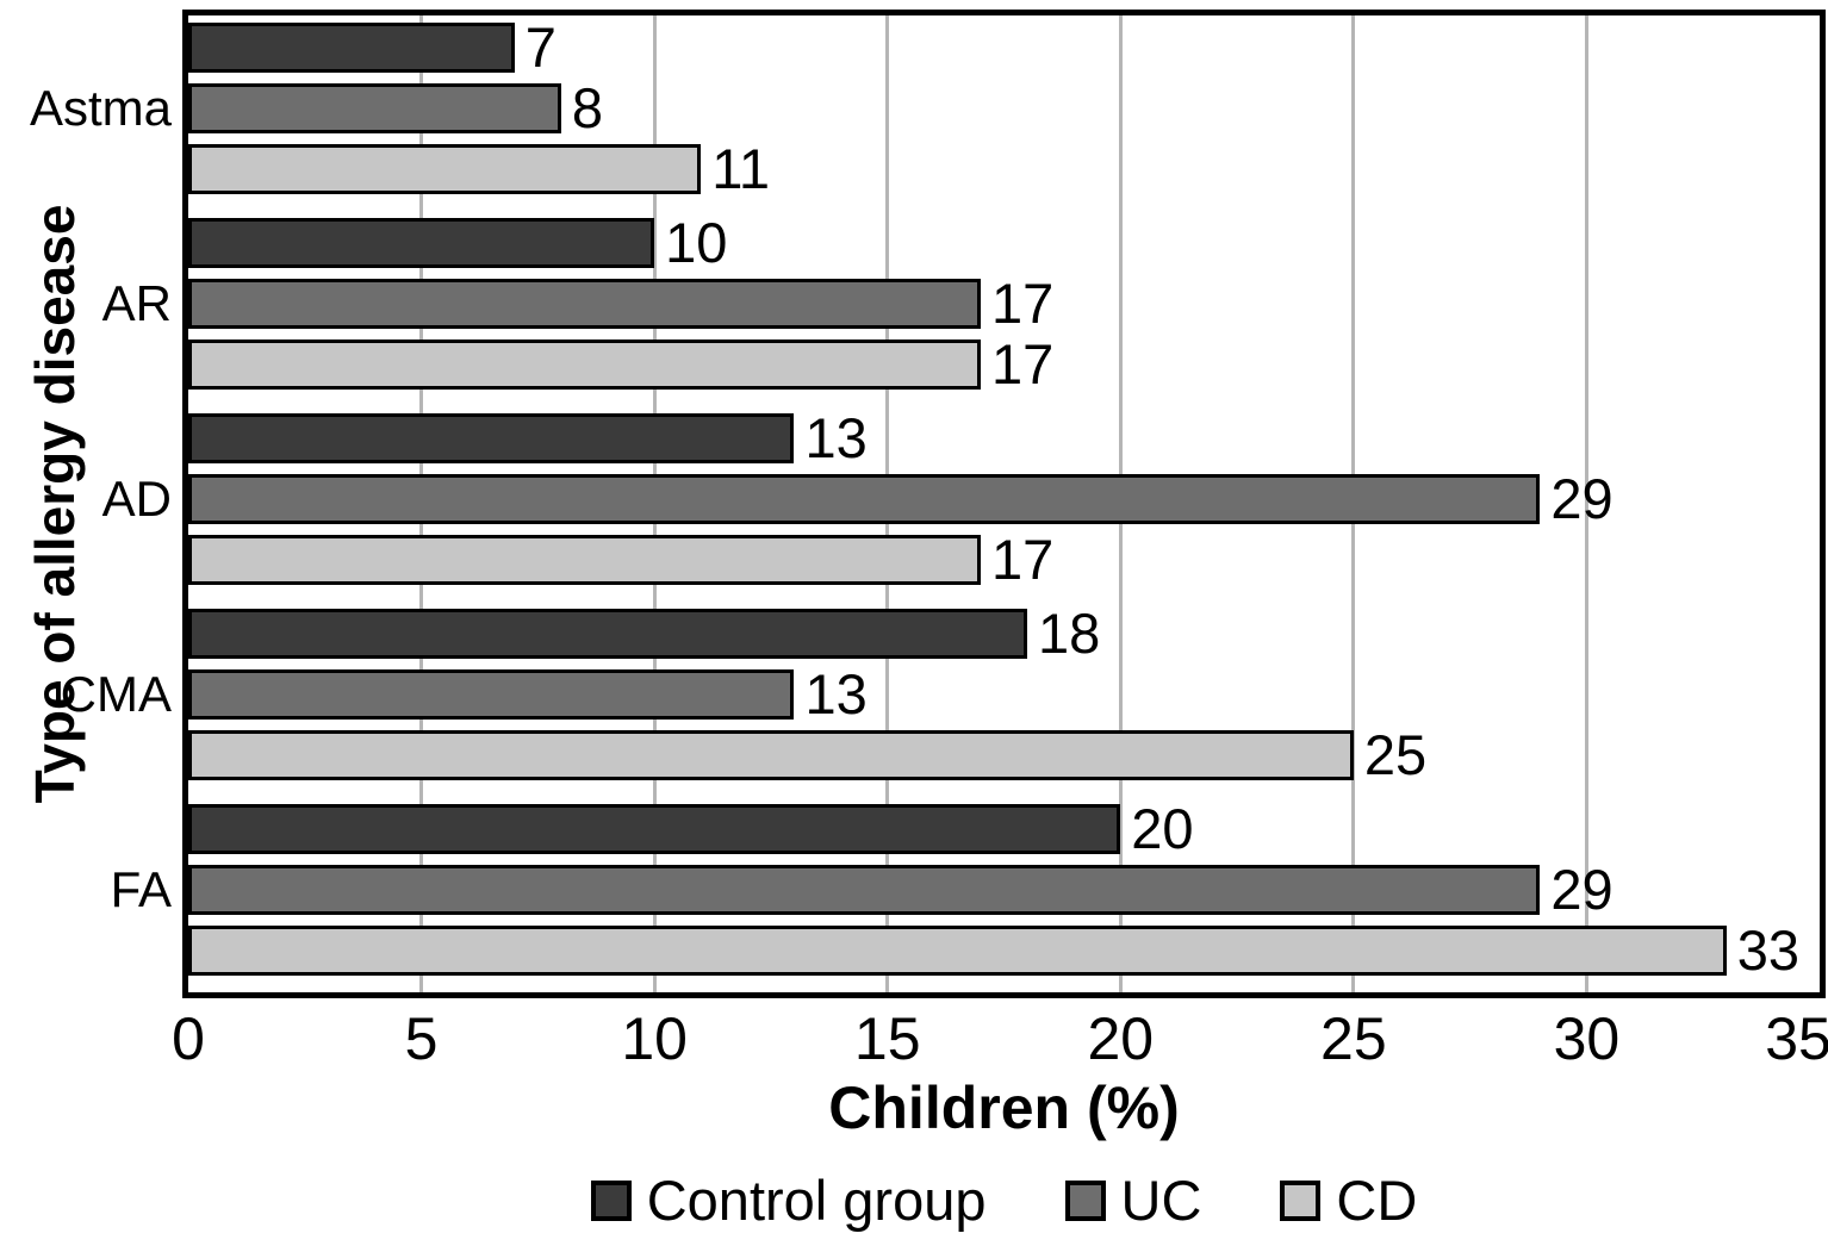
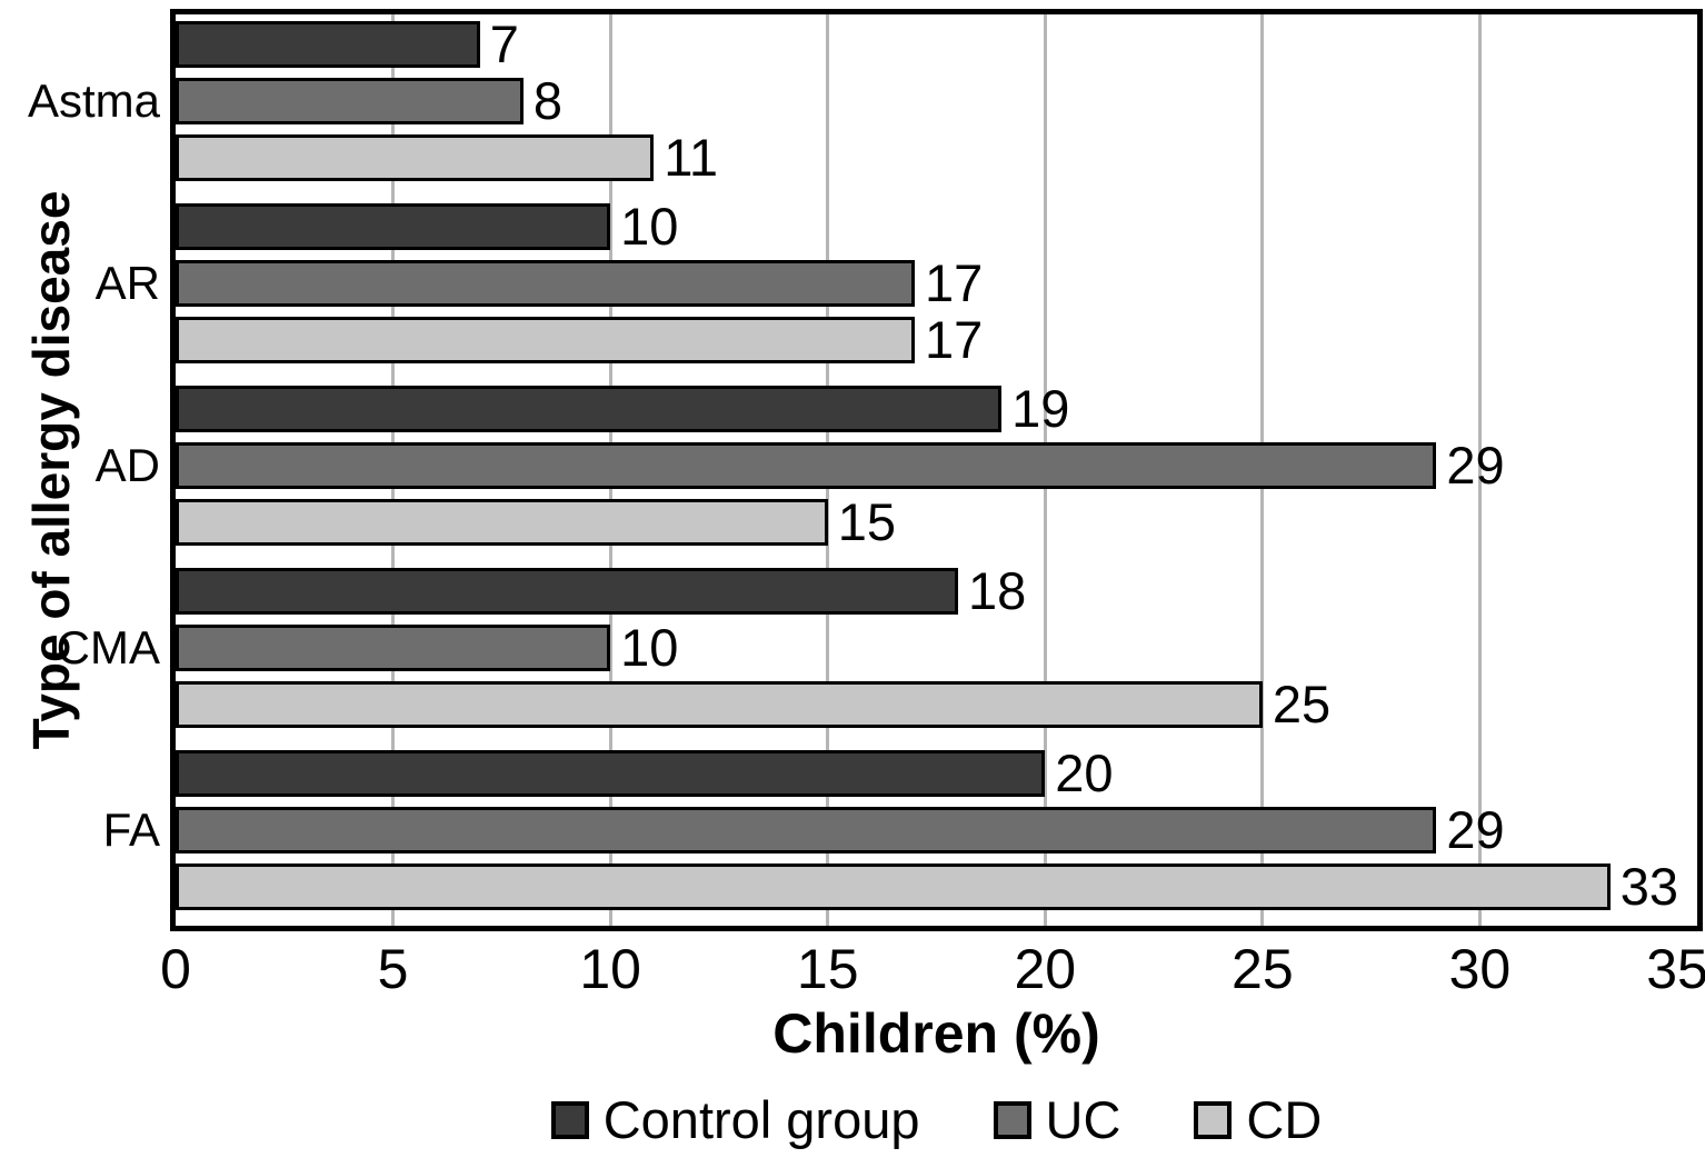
Control group/AD: 13 -> 19
CD/AD: 17 -> 15
UC/CMA: 13 -> 10
